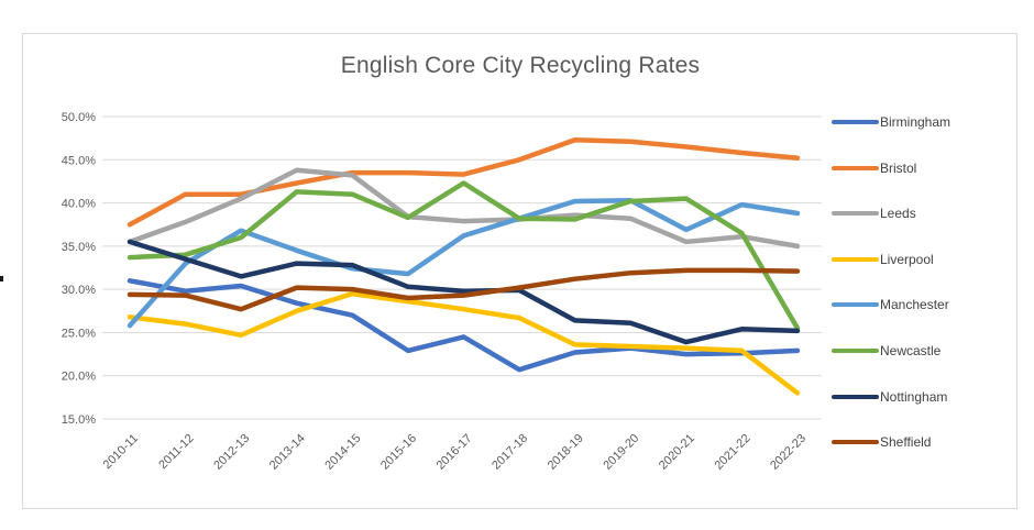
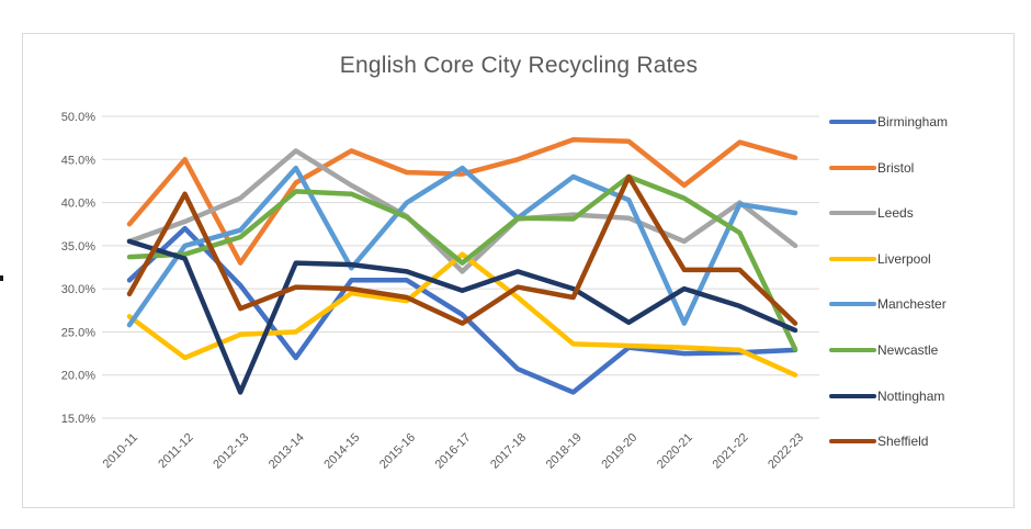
Birmingham/2011-12: 30% -> 37%
Bristol/2011-12: 41% -> 45%
Liverpool/2011-12: 26% -> 22%
Manchester/2011-12: 33% -> 35%
Sheffield/2011-12: 29% -> 41%
Bristol/2012-13: 41% -> 33%
Nottingham/2012-13: 32% -> 18%
Birmingham/2013-14: 28% -> 22%
Leeds/2013-14: 44% -> 46%
Liverpool/2013-14: 28% -> 25%
Manchester/2013-14: 34% -> 44%
Birmingham/2014-15: 27% -> 31%
Bristol/2014-15: 44% -> 46%
Leeds/2014-15: 43% -> 42%
Birmingham/2015-16: 23% -> 31%
Manchester/2015-16: 32% -> 40%
Nottingham/2015-16: 30% -> 32%
Birmingham/2016-17: 24% -> 27%
Leeds/2016-17: 38% -> 32%
Liverpool/2016-17: 28% -> 34%
Manchester/2016-17: 36% -> 44%
Newcastle/2016-17: 42% -> 33%
Sheffield/2016-17: 29% -> 26%
Liverpool/2017-18: 27% -> 29%
Nottingham/2017-18: 30% -> 32%
Birmingham/2018-19: 23% -> 18%
Manchester/2018-19: 40% -> 43%
Nottingham/2018-19: 26% -> 30%
Sheffield/2018-19: 31% -> 29%
Newcastle/2019-20: 40% -> 43%
Sheffield/2019-20: 32% -> 43%
Bristol/2020-21: 46% -> 42%
Manchester/2020-21: 37% -> 26%
Nottingham/2020-21: 24% -> 30%
Bristol/2021-22: 46% -> 47%
Leeds/2021-22: 36% -> 40%
Nottingham/2021-22: 25% -> 28%
Liverpool/2022-23: 18% -> 20%
Newcastle/2022-23: 26% -> 23%
Sheffield/2022-23: 32% -> 26%
